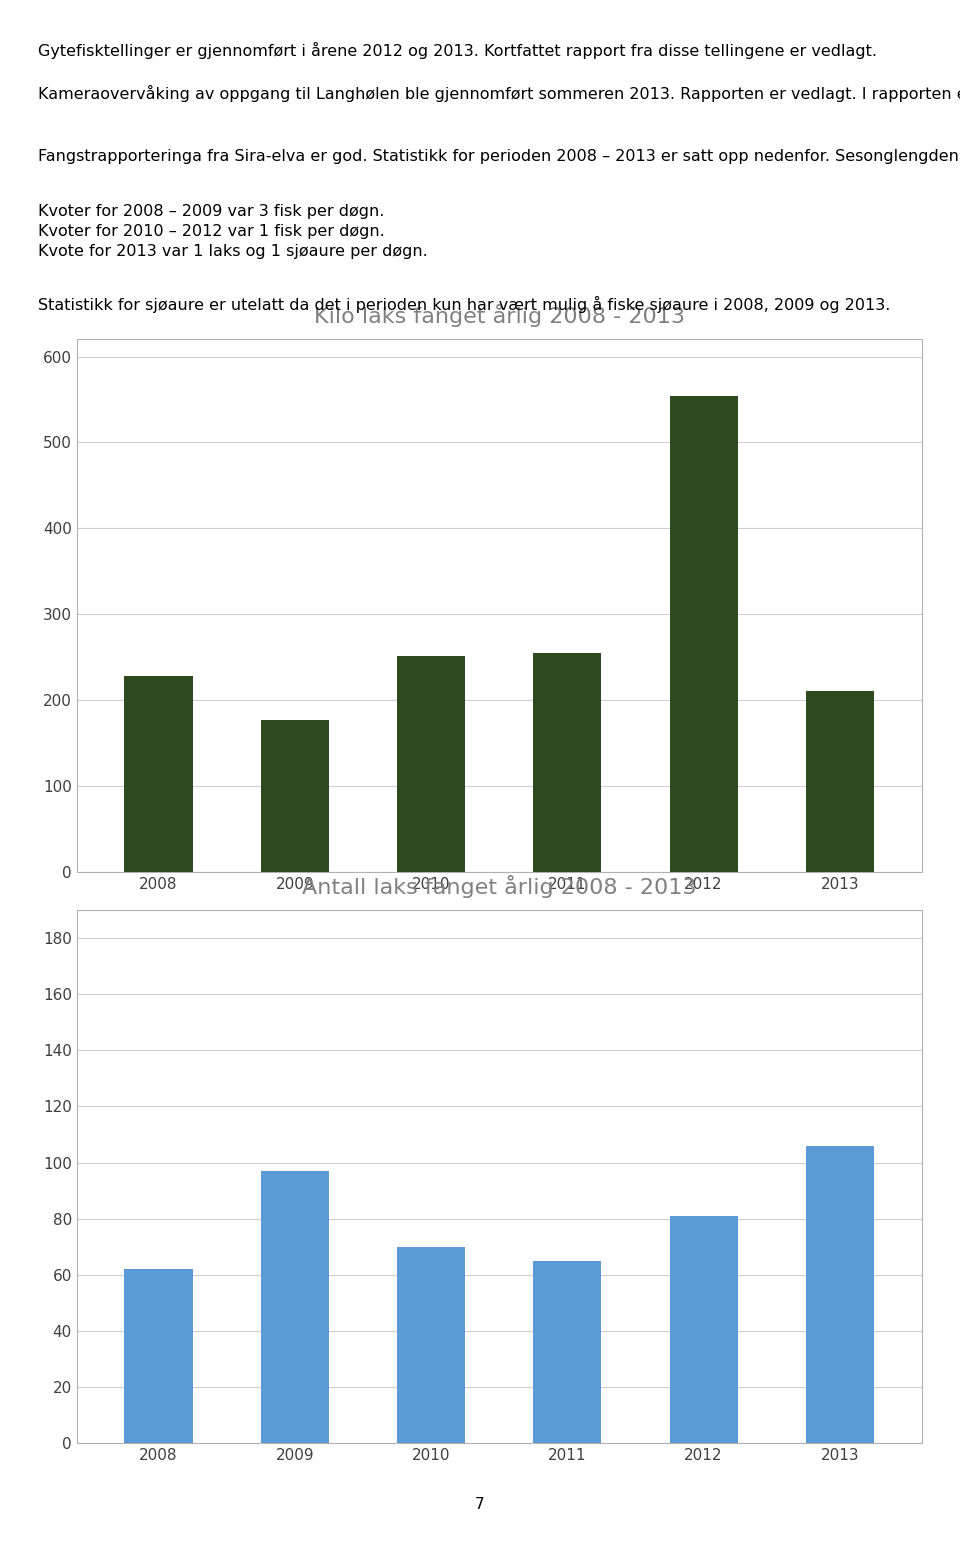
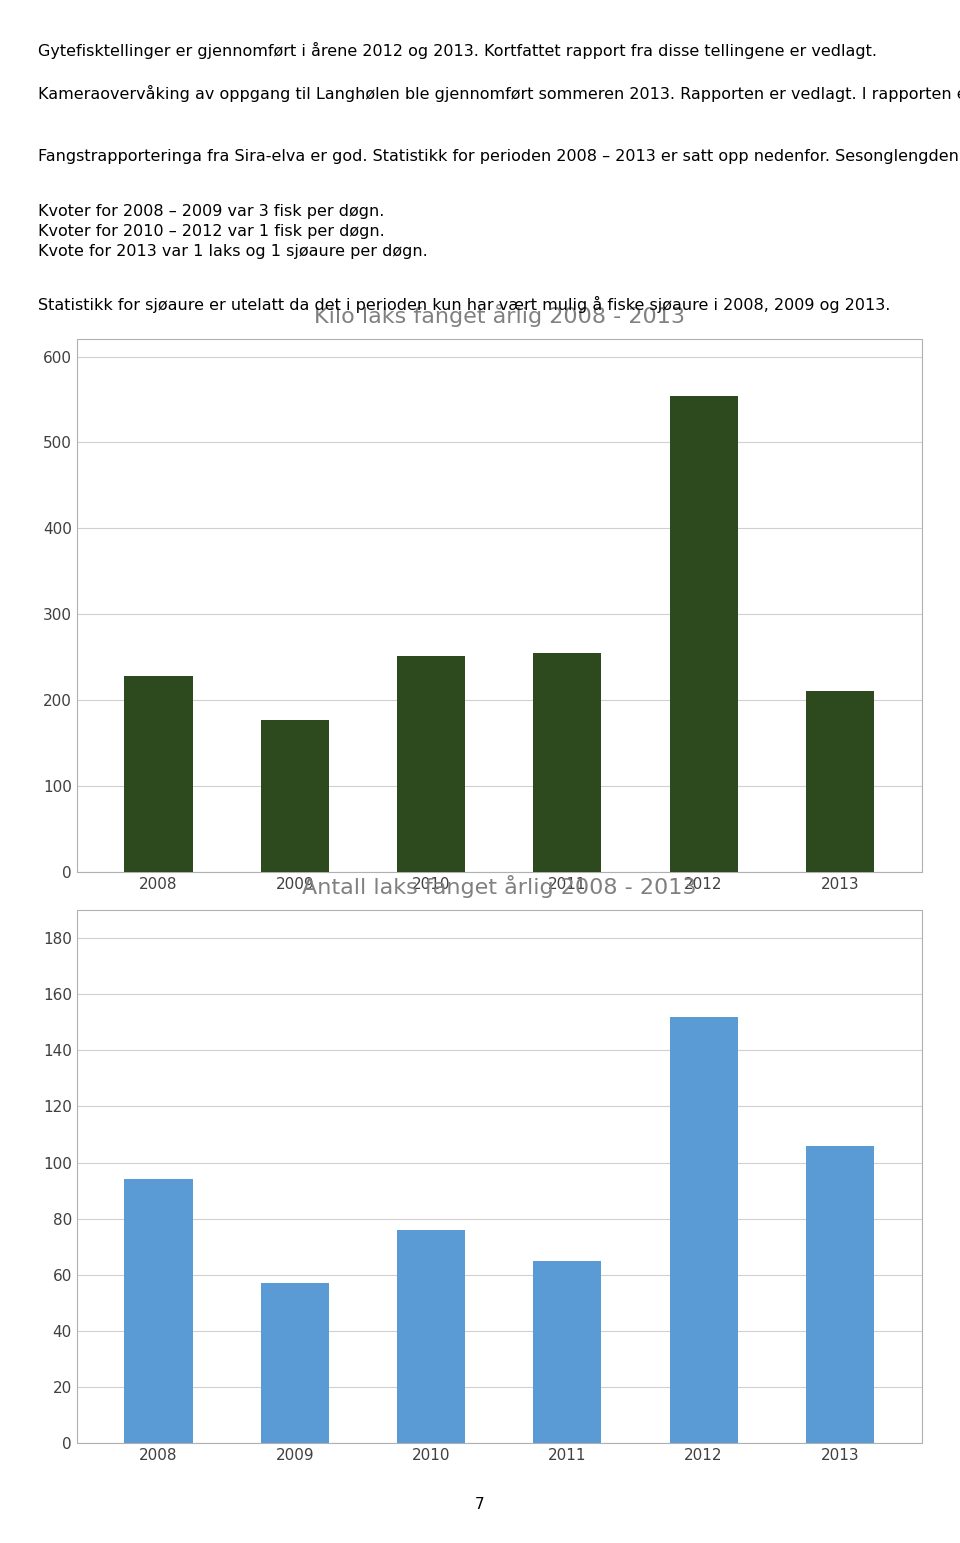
Antall laks fanget årlig 2008 - 2013/2008: 62 -> 94
Antall laks fanget årlig 2008 - 2013/2009: 97 -> 57
Antall laks fanget årlig 2008 - 2013/2010: 70 -> 76
Antall laks fanget årlig 2008 - 2013/2012: 81 -> 152
